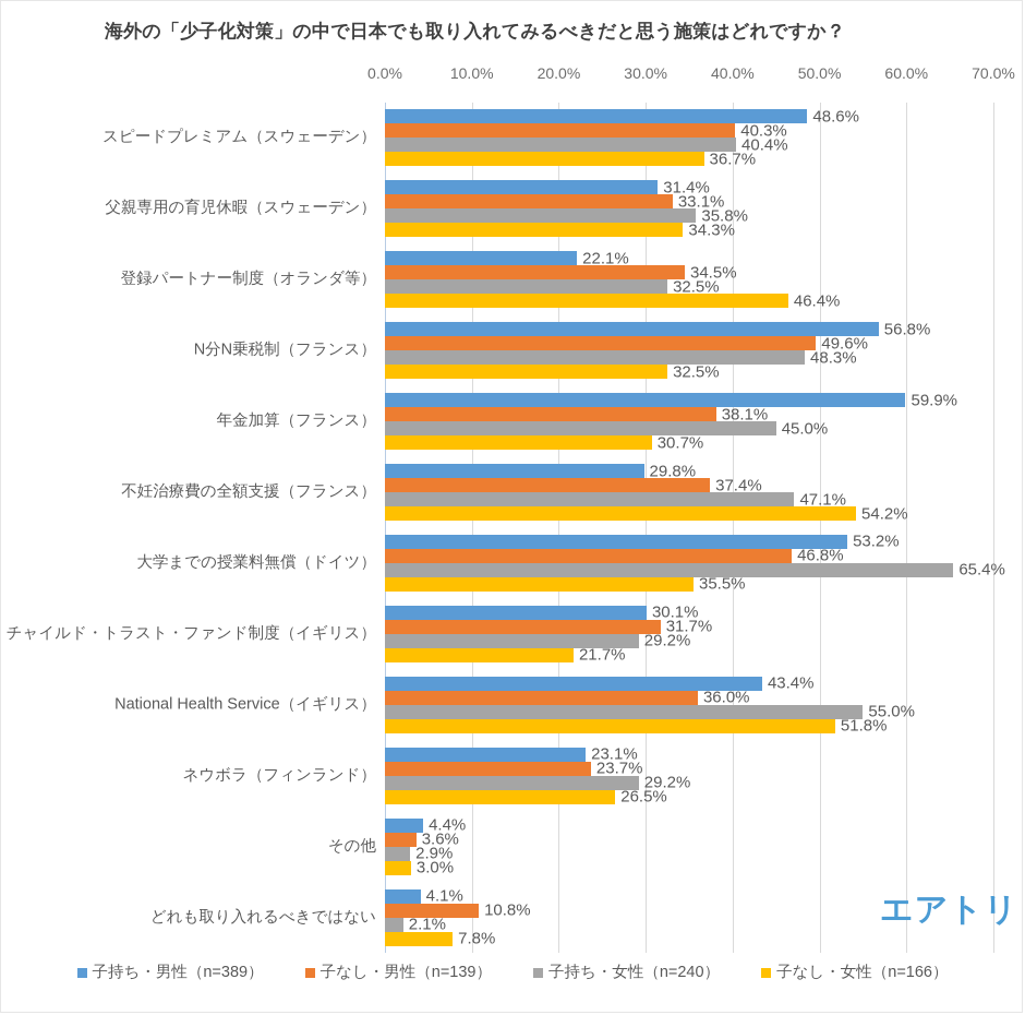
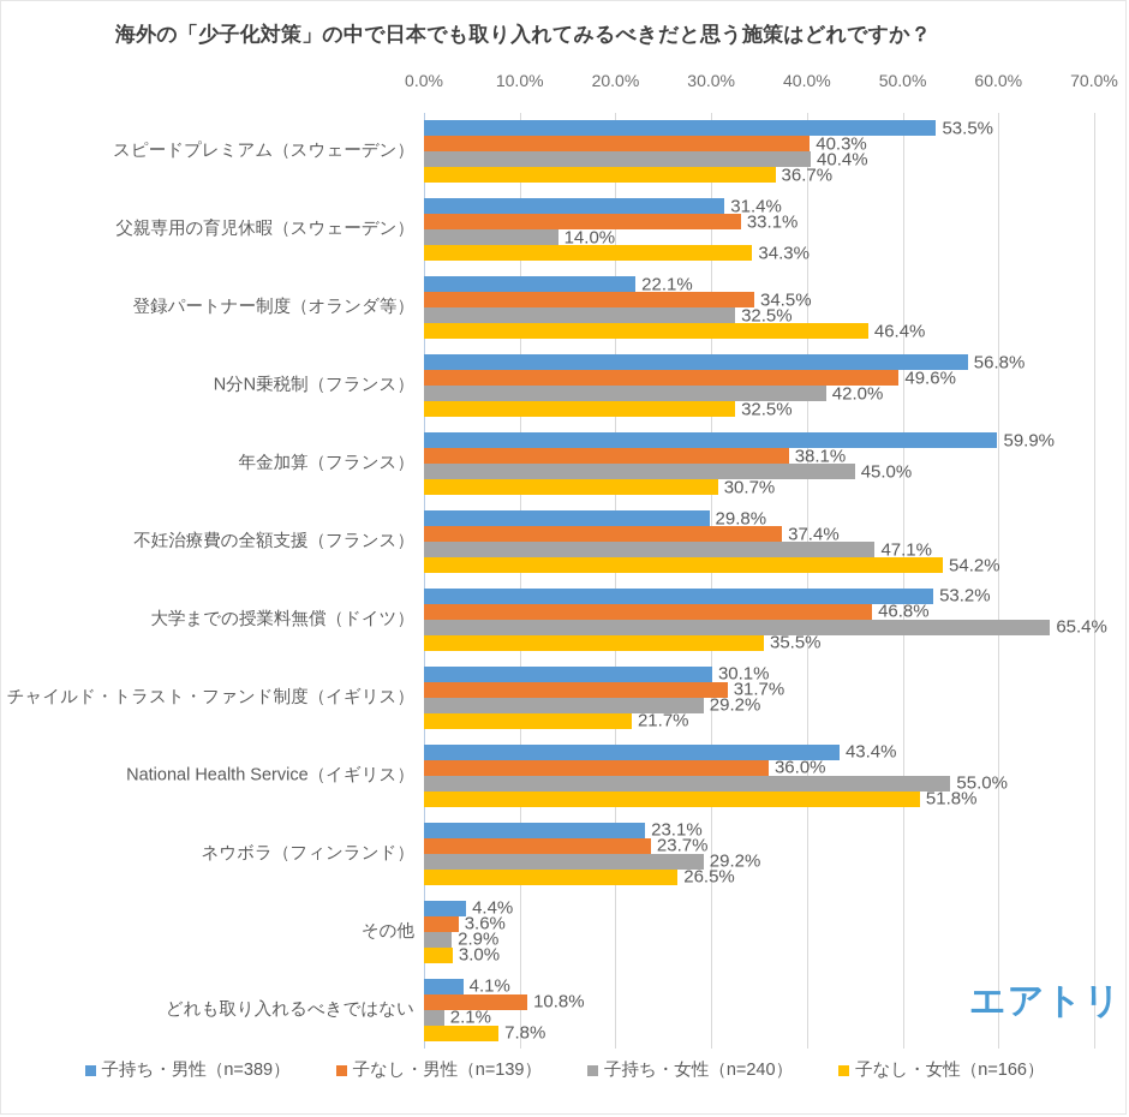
子持ち・男性（n=389）/スピードプレミアム（スウェーデン）: 48.6% -> 53.5%
子持ち・女性（n=240）/父親専用の育児休暇（スウェーデン）: 35.8% -> 14.0%
子持ち・女性（n=240）/N分N乗税制（フランス）: 48.3% -> 42.0%
